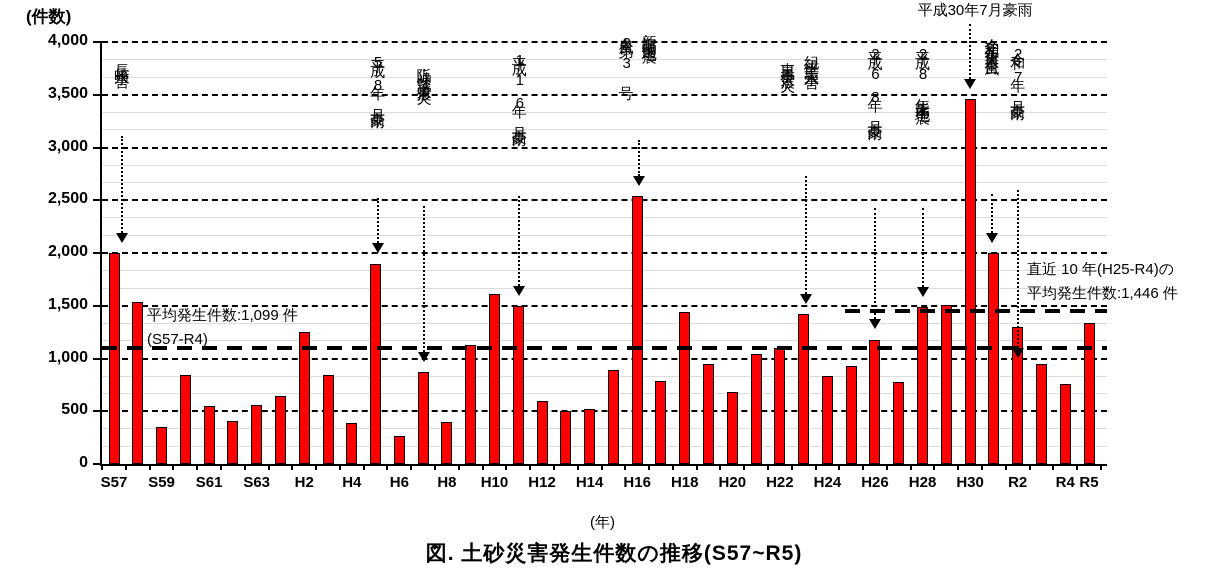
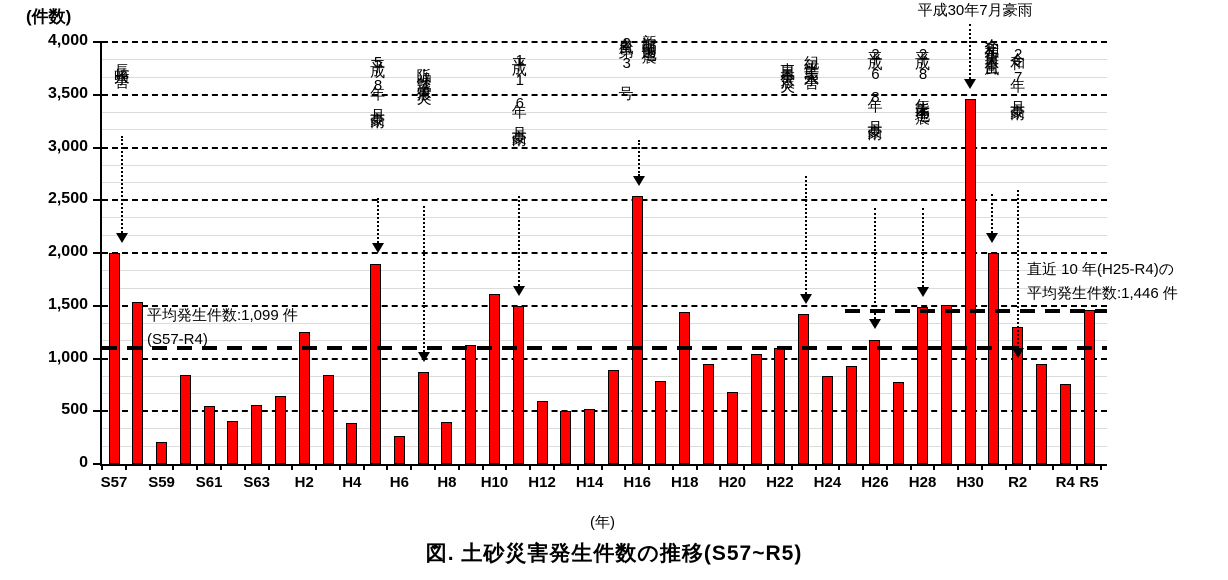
S59: 350 -> 210
R5: 1340 -> 1460
